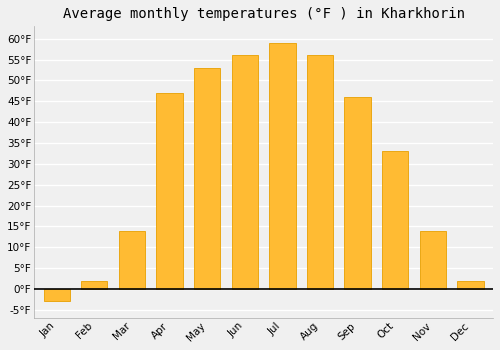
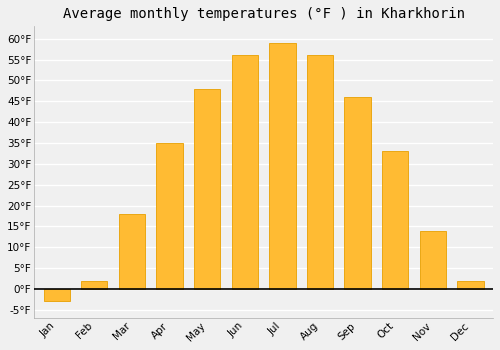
Mar: 14°F -> 18°F
Apr: 47°F -> 35°F
May: 53°F -> 48°F
